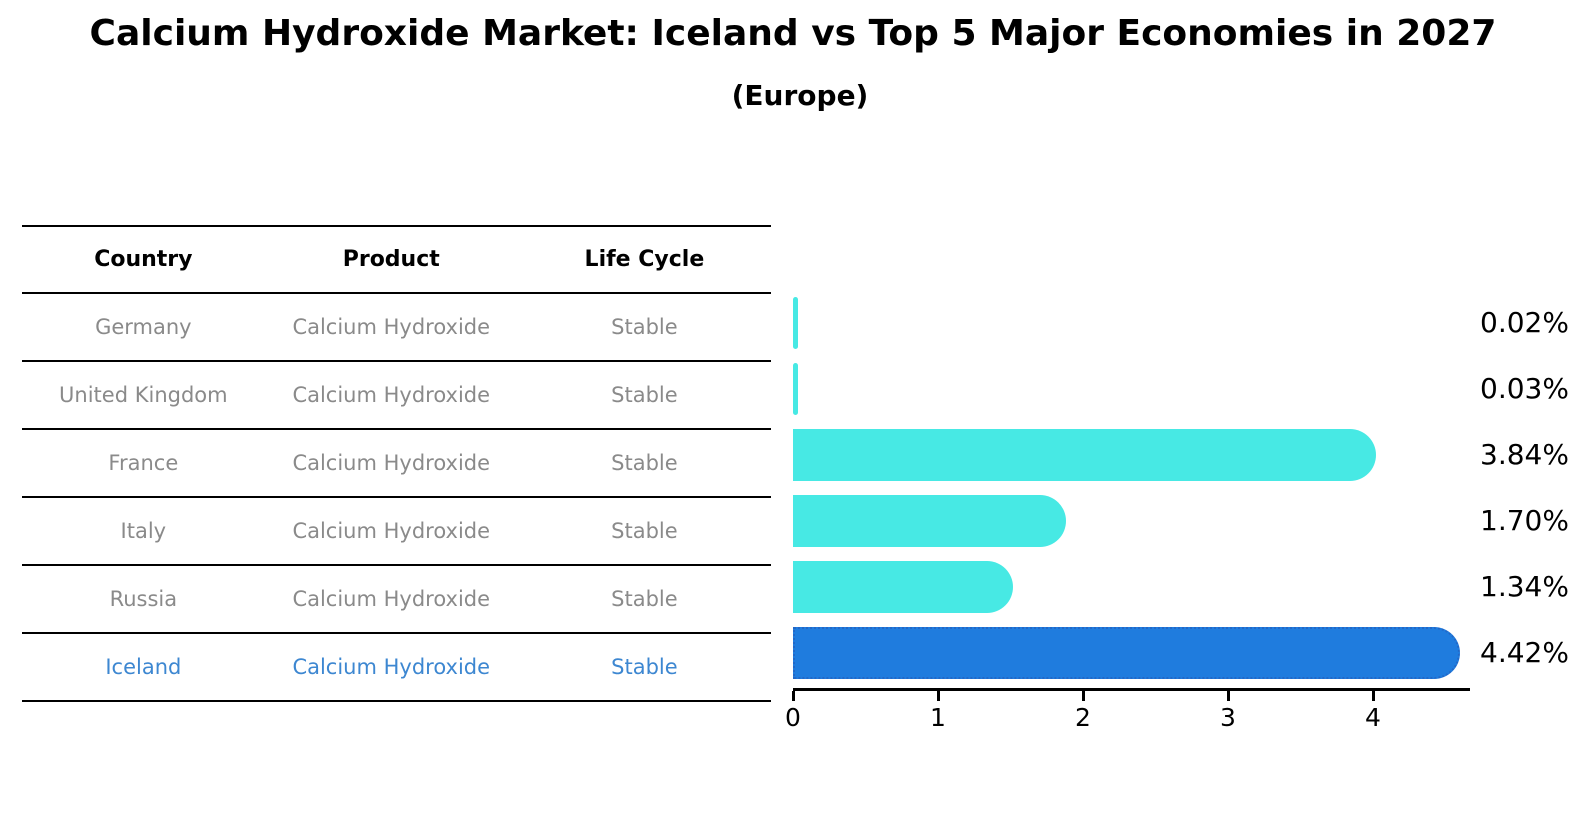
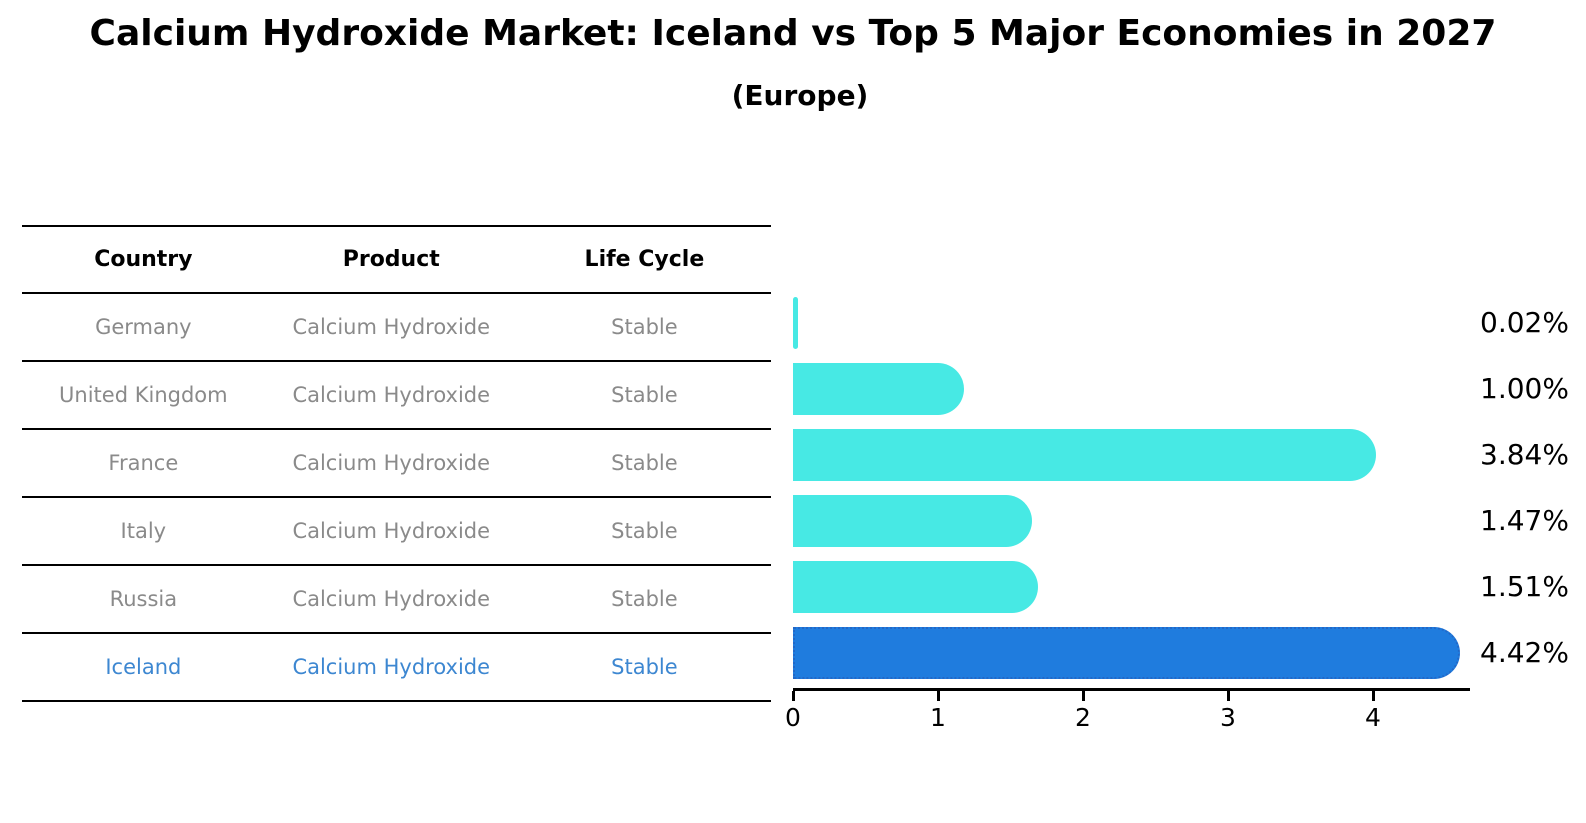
United Kingdom: 0.03% -> 1.00%
Italy: 1.70% -> 1.47%
Russia: 1.34% -> 1.51%
